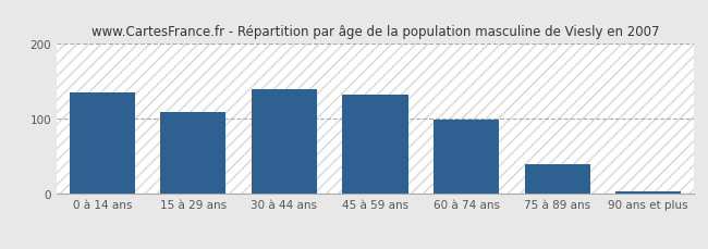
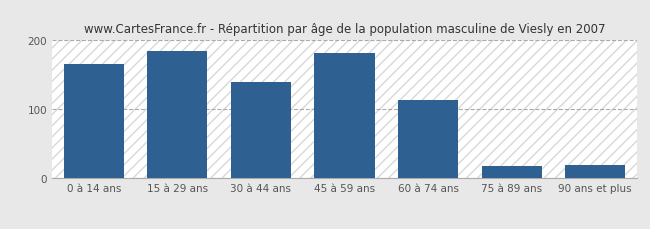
0 à 14 ans: 135 -> 166
15 à 29 ans: 110 -> 184
45 à 59 ans: 133 -> 182
60 à 74 ans: 99 -> 114
75 à 89 ans: 40 -> 18
90 ans et plus: 3 -> 20
